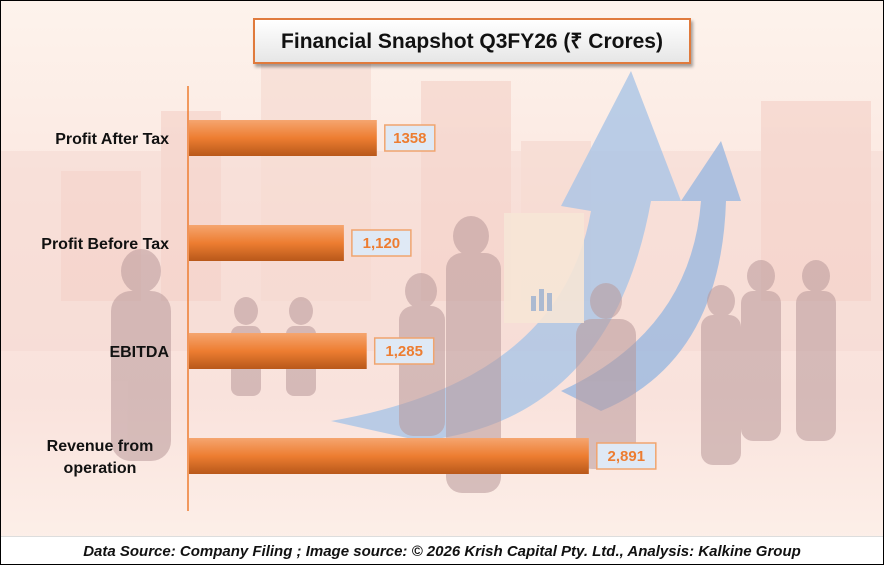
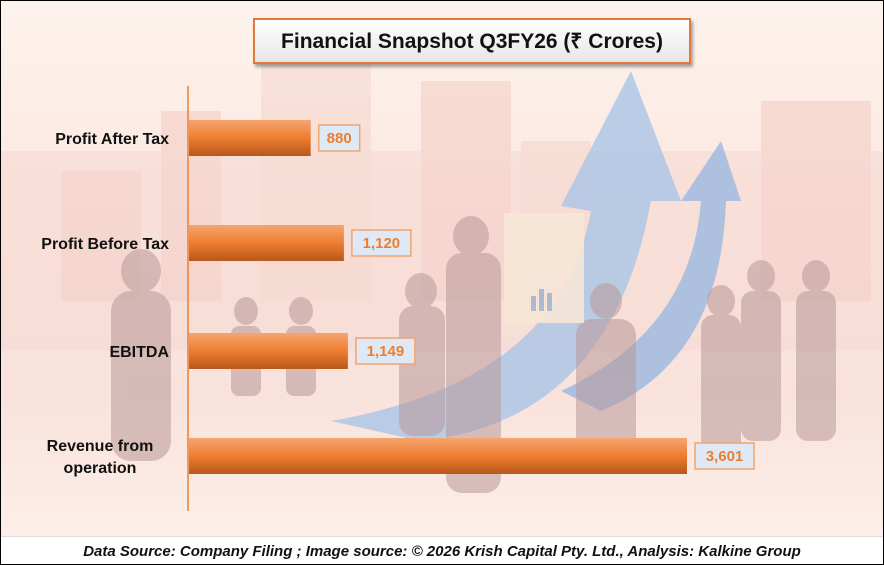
Profit After Tax: 1358 -> 880
EBITDA: 1,285 -> 1,149
Revenue from operation: 2,891 -> 3,601
